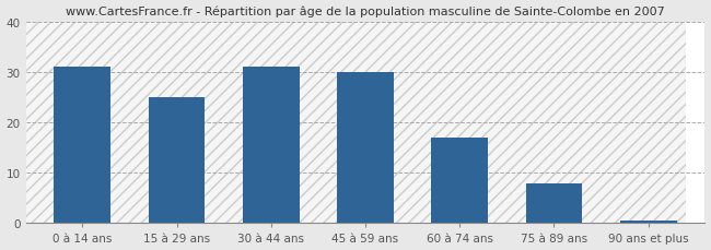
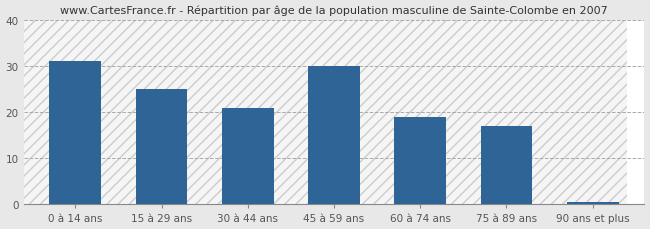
30 à 44 ans: 31.0 -> 21.0
60 à 74 ans: 17.0 -> 19.0
75 à 89 ans: 8.0 -> 17.0
